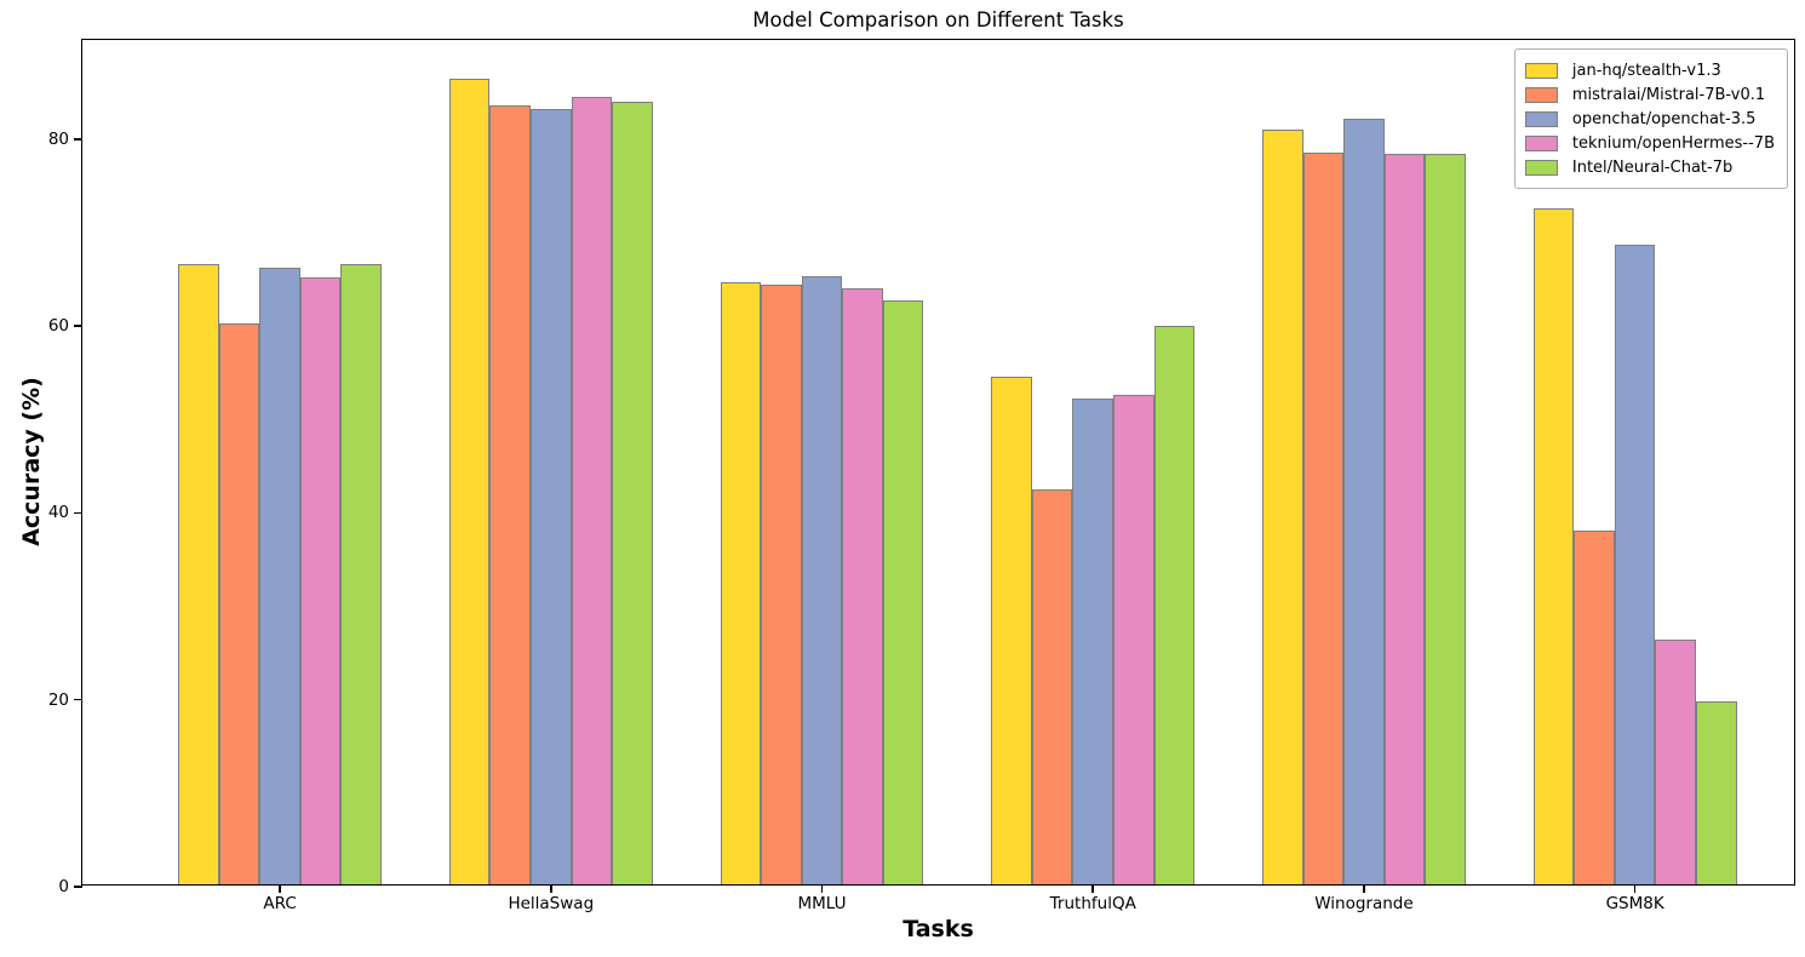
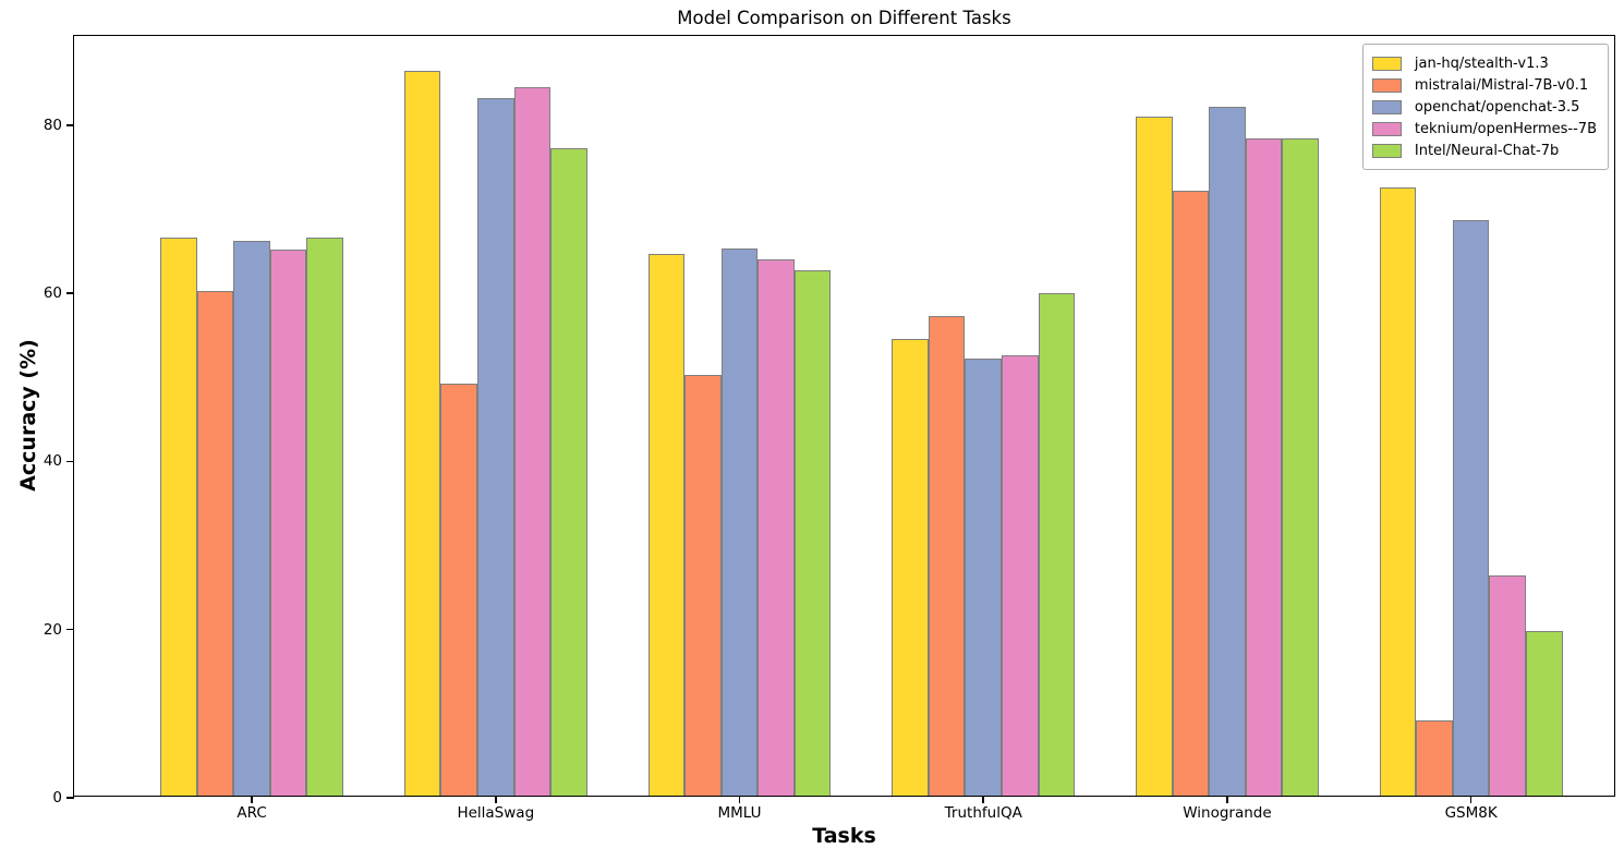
mistralai/Mistral-7B-v0.1/HellaSwag: 83 -> 49
Intel/Neural-Chat-7b/HellaSwag: 84 -> 77
mistralai/Mistral-7B-v0.1/MMLU: 64 -> 50
mistralai/Mistral-7B-v0.1/TruthfulQA: 42 -> 57
mistralai/Mistral-7B-v0.1/Winogrande: 78 -> 72
mistralai/Mistral-7B-v0.1/GSM8K: 38 -> 9
